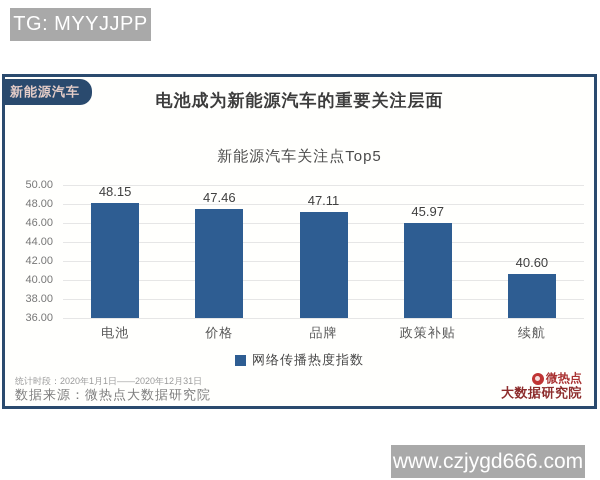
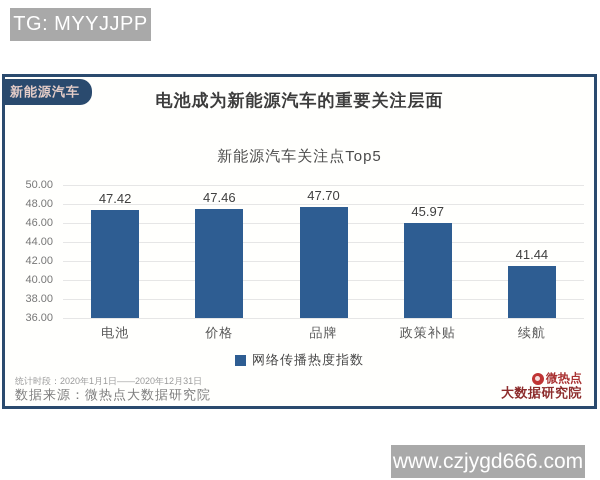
电池: 48.15 -> 47.42
品牌: 47.11 -> 47.70
续航: 40.60 -> 41.44
